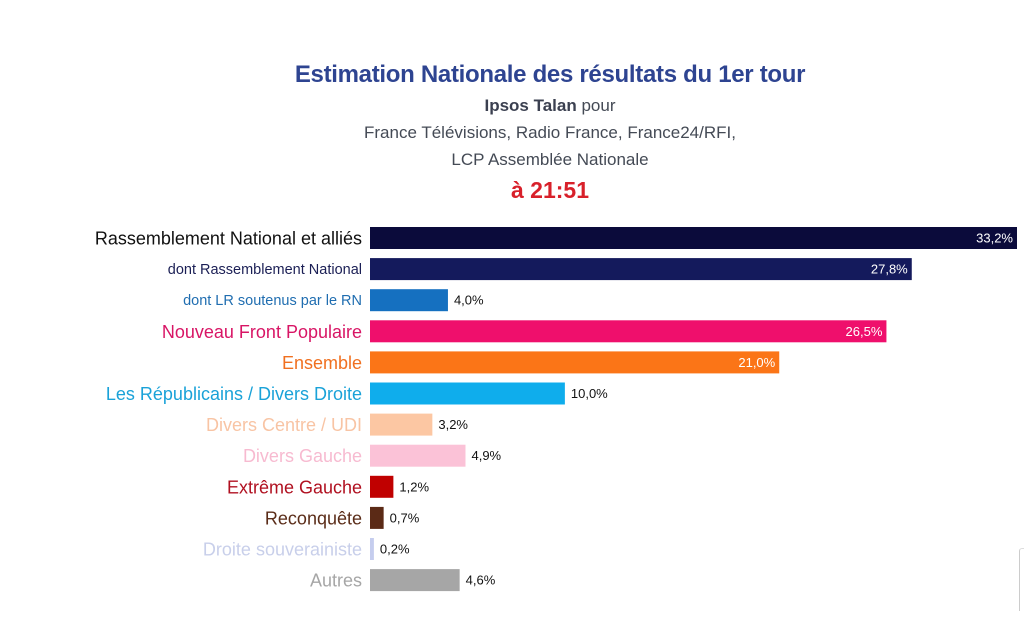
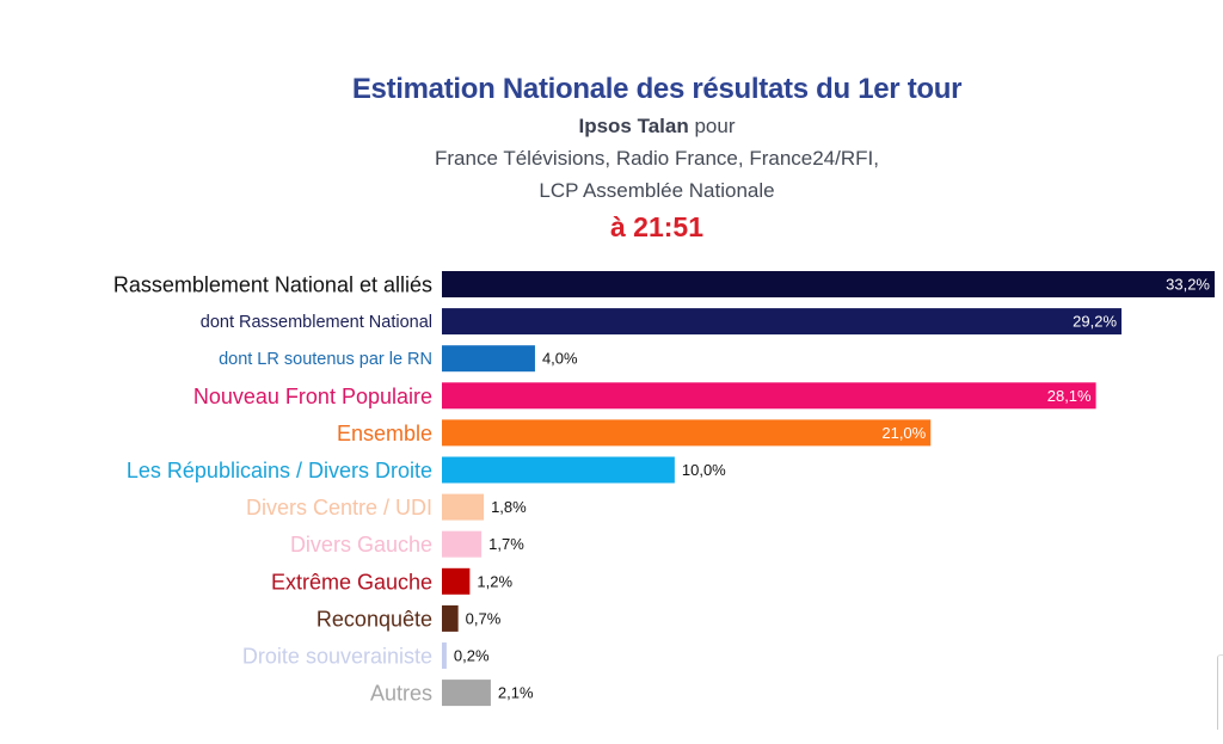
dont Rassemblement National: 27,8% -> 29,2%
Nouveau Front Populaire: 26,5% -> 28,1%
Divers Centre / UDI: 3,2% -> 1,8%
Divers Gauche: 4,9% -> 1,7%
Autres: 4,6% -> 2,1%
